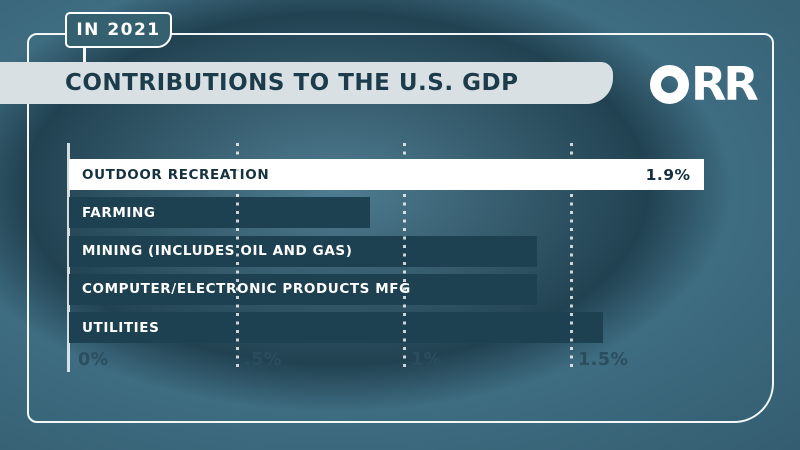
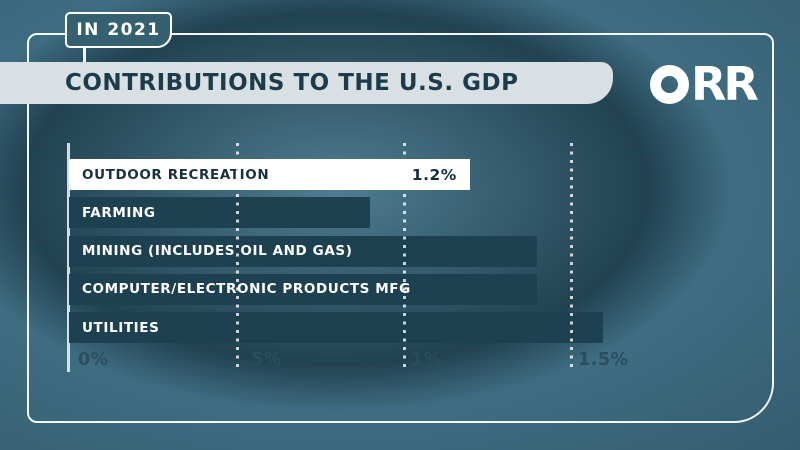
OUTDOOR RECREATION: 1.9% -> 1.2%
